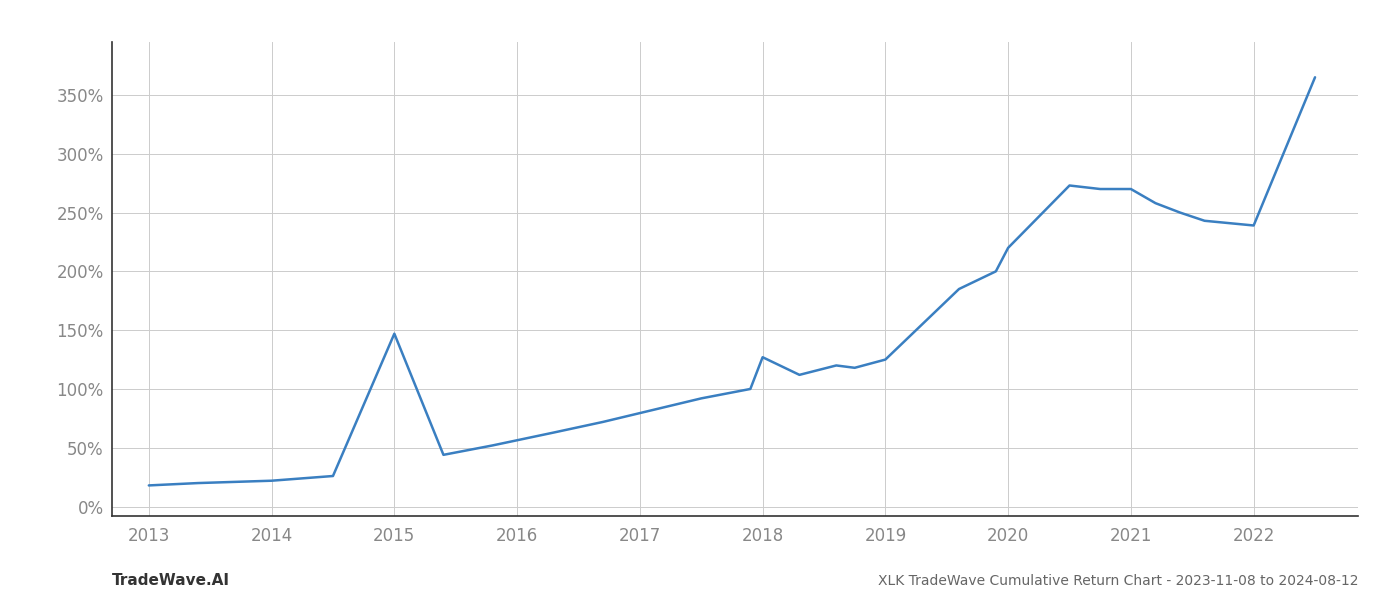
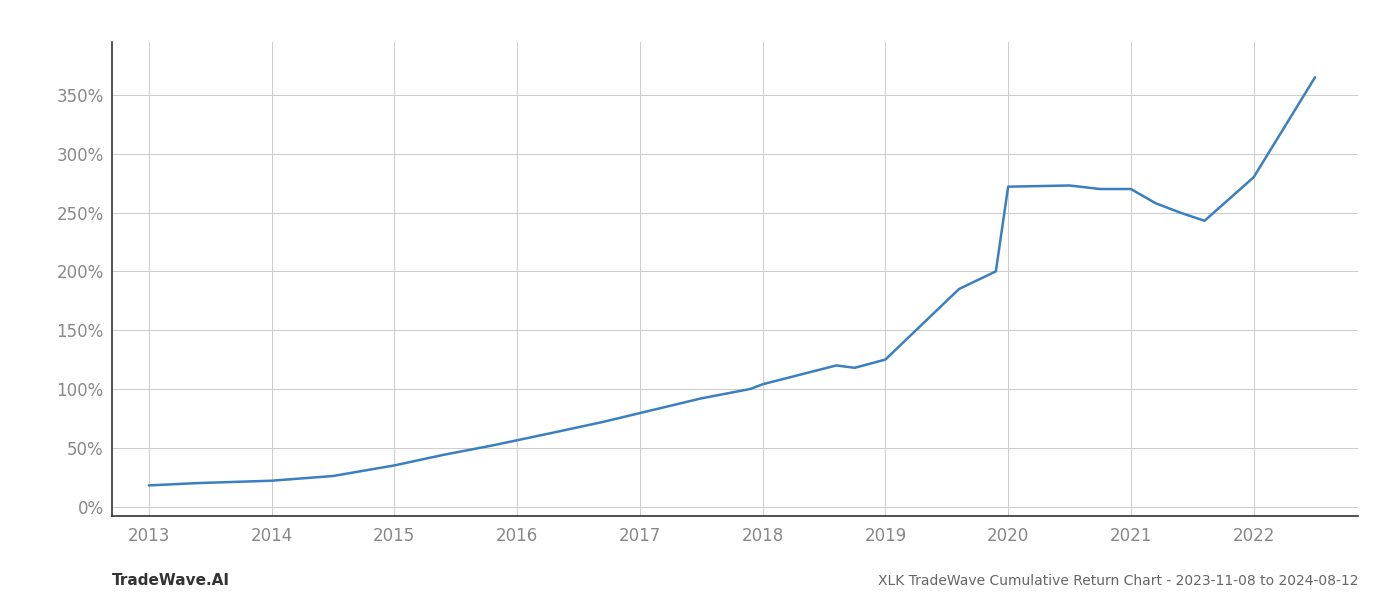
2015: 147% -> 35%
2018: 127% -> 104%
2020: 220% -> 272%
2022: 239% -> 280%
